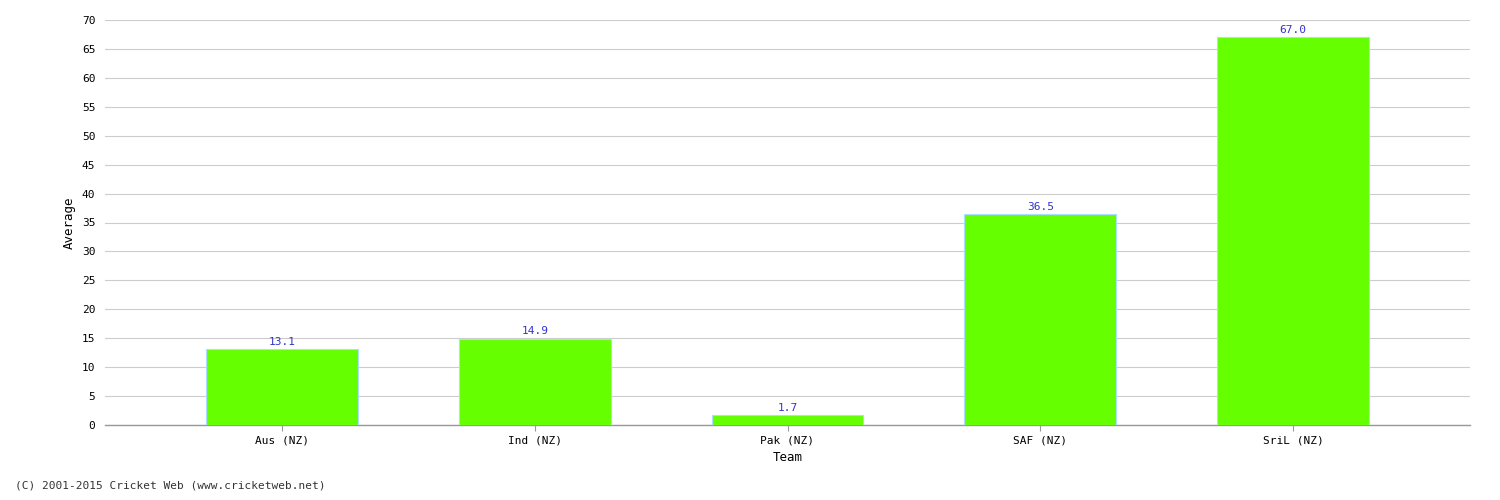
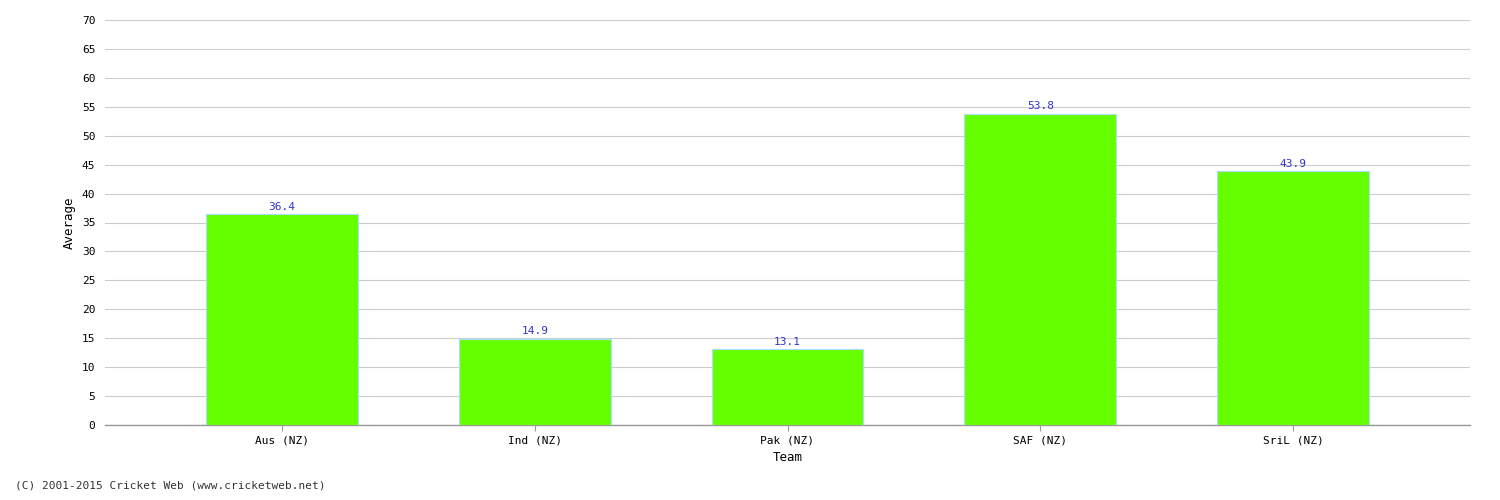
Aus (NZ): 13.1 -> 36.4
Pak (NZ): 1.7 -> 13.1
SAF (NZ): 36.5 -> 53.8
SriL (NZ): 67.0 -> 43.9
